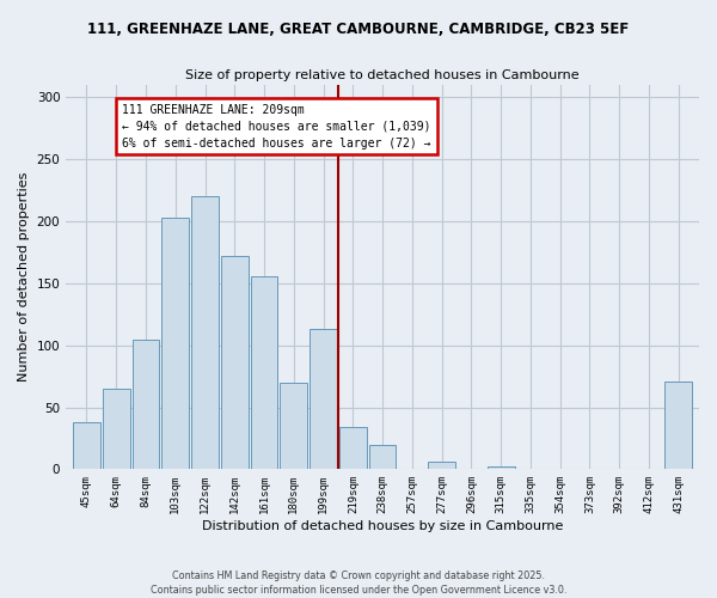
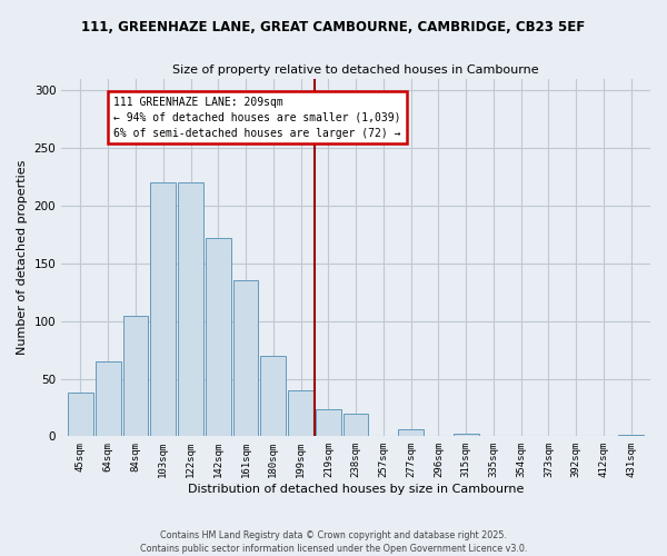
103sqm: 203 -> 220
161sqm: 156 -> 135
199sqm: 113 -> 40
219sqm: 34 -> 23
431sqm: 71 -> 1
